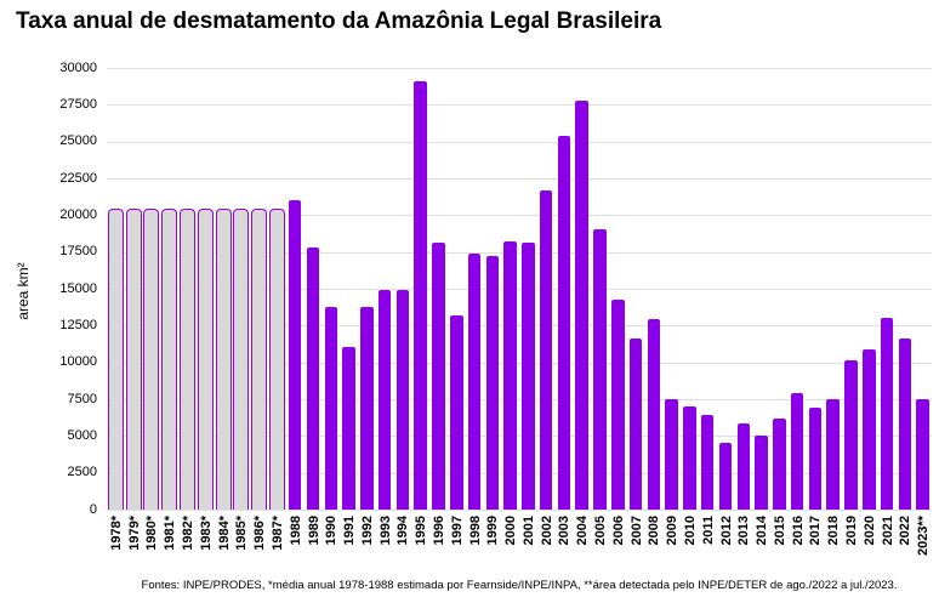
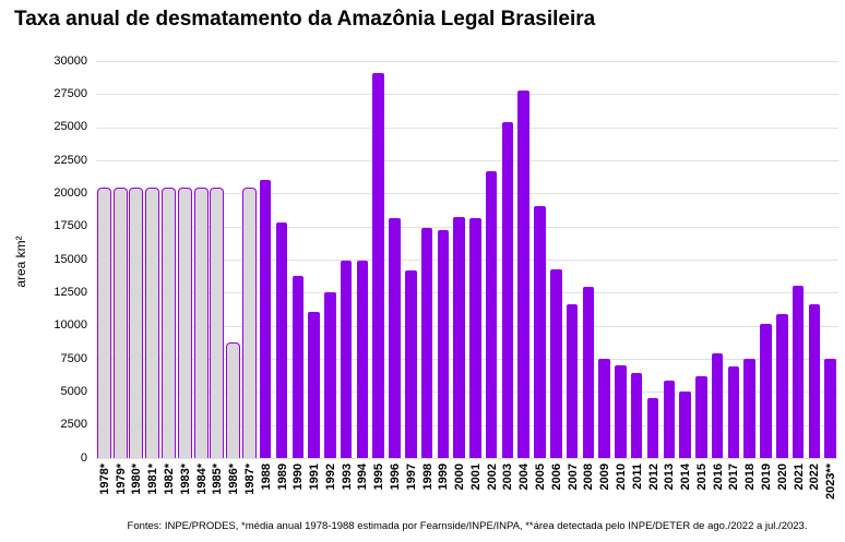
1986*: 20400 -> 8700
1992: 13800 -> 12500
1997: 13200 -> 14200
